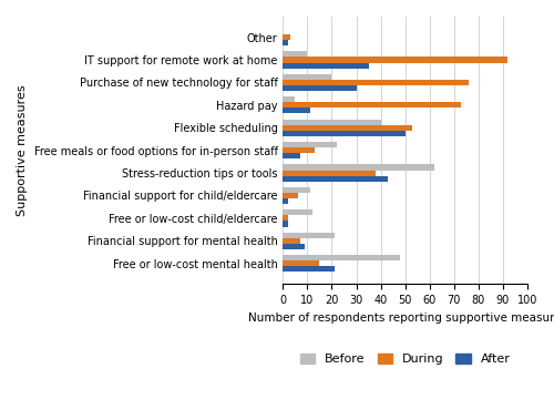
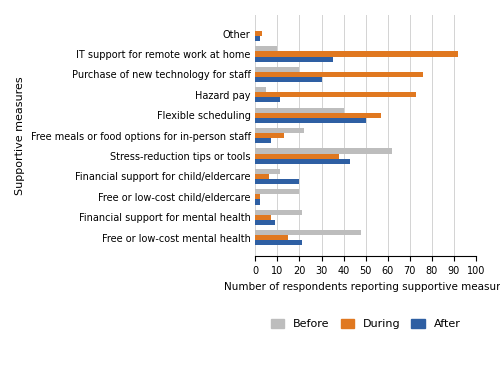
During/Flexible scheduling: 53 -> 57
After/Financial support for child/eldercare: 2 -> 20
Before/Free or low-cost child/eldercare: 12 -> 20
